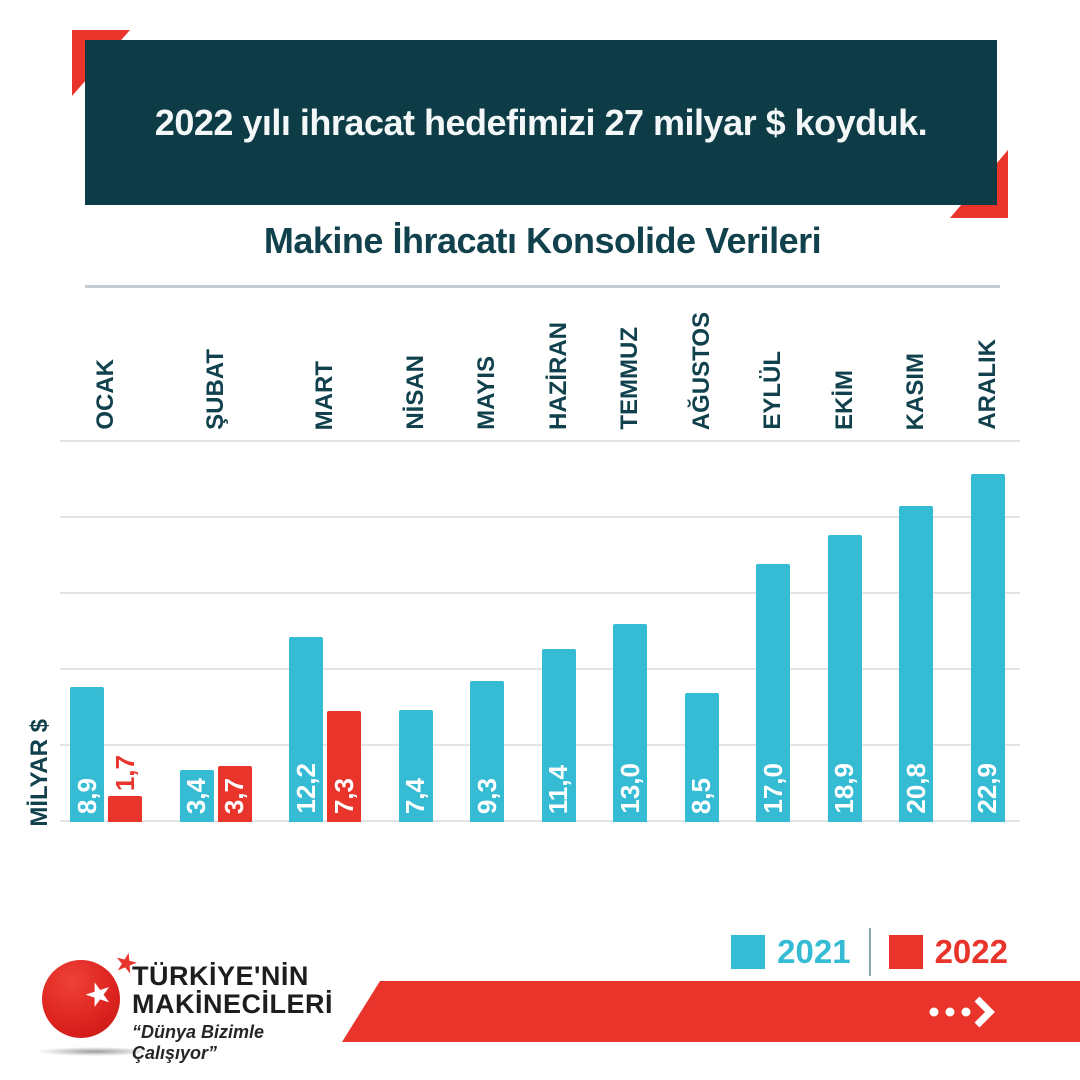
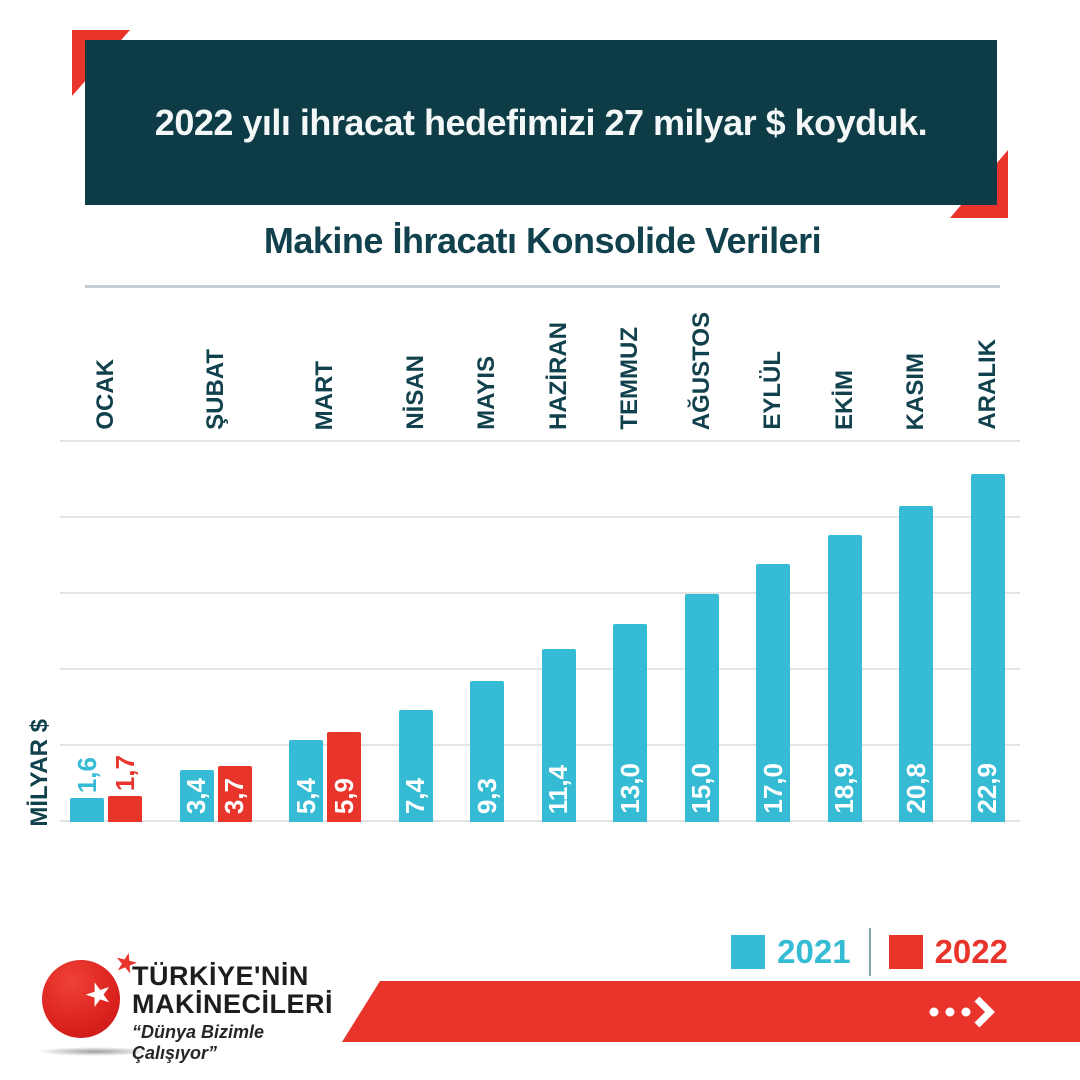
2021/OCAK: 8,9 -> 1,6
2021/MART: 12,2 -> 5,4
2022/MART: 7,3 -> 5,9
2021/AĞUSTOS: 8,5 -> 15,0
